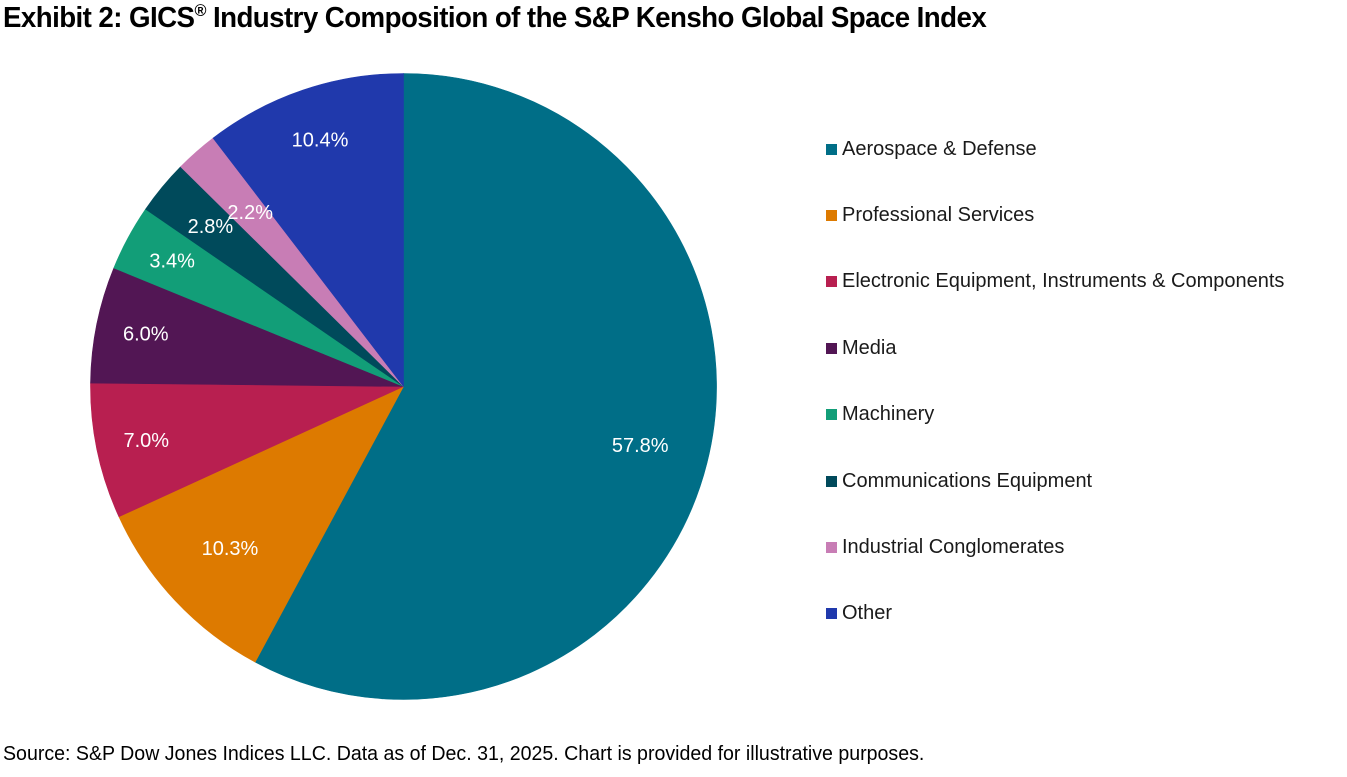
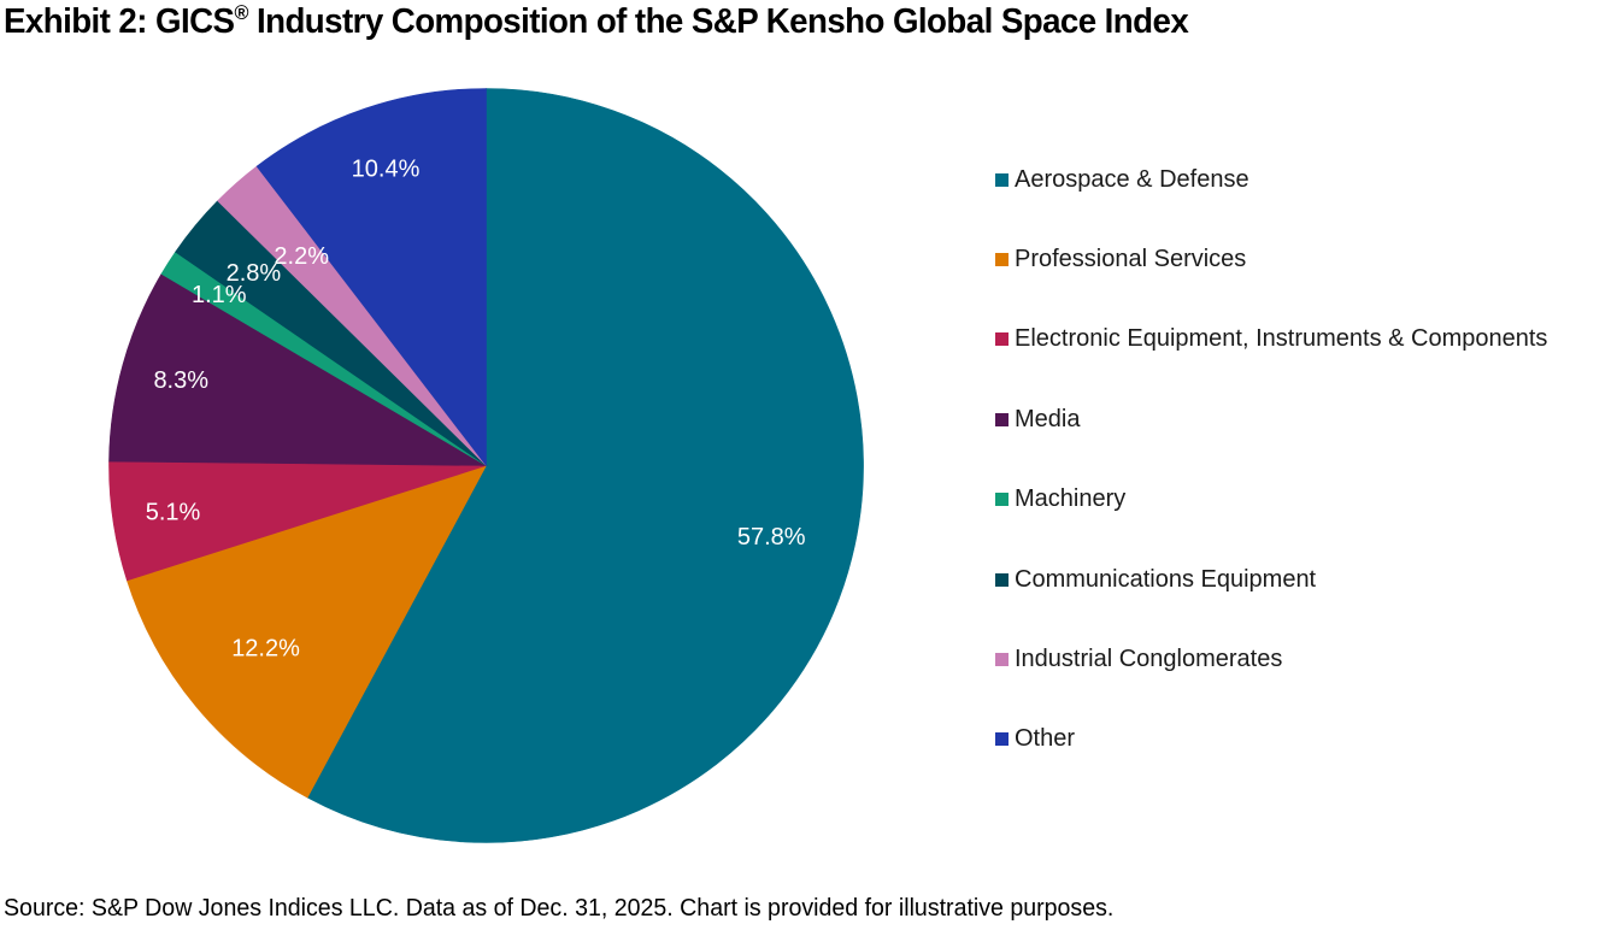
Professional Services: 10.3% -> 12.2%
Electronic Equipment, Instruments & Components: 7.0% -> 5.1%
Media: 6.0% -> 8.3%
Machinery: 3.4% -> 1.1%
